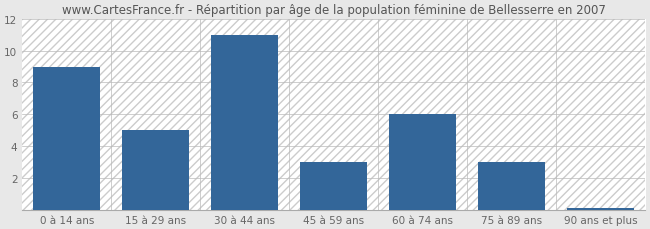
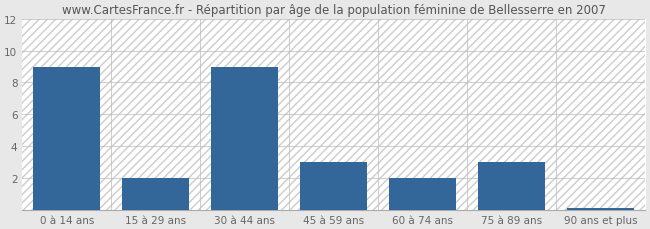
15 à 29 ans: 5.0 -> 2.0
30 à 44 ans: 11.0 -> 9.0
60 à 74 ans: 6.0 -> 2.0
